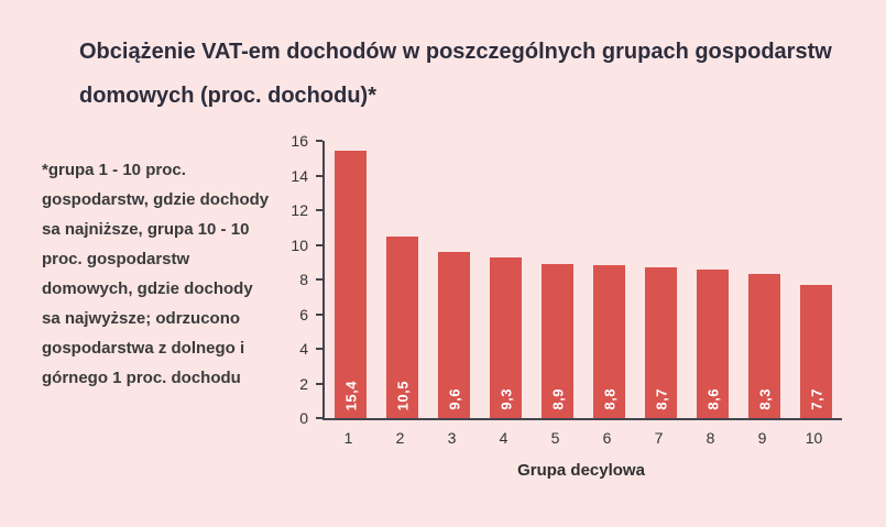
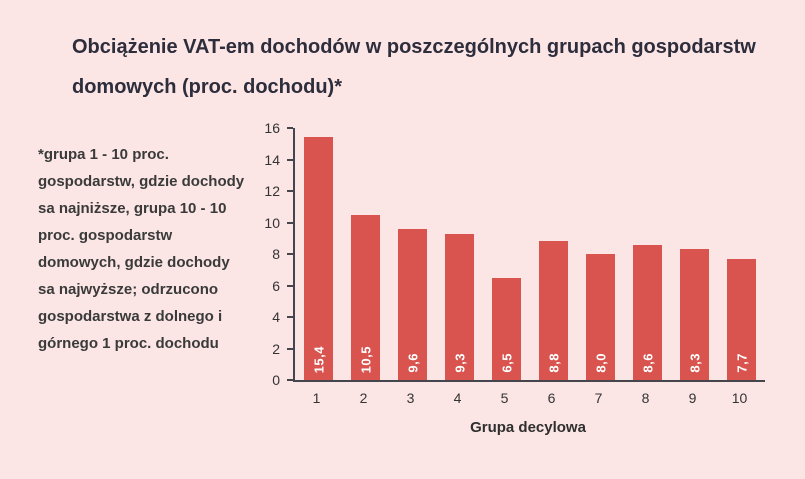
5: 8,9 -> 6,5
7: 8,7 -> 8,0
